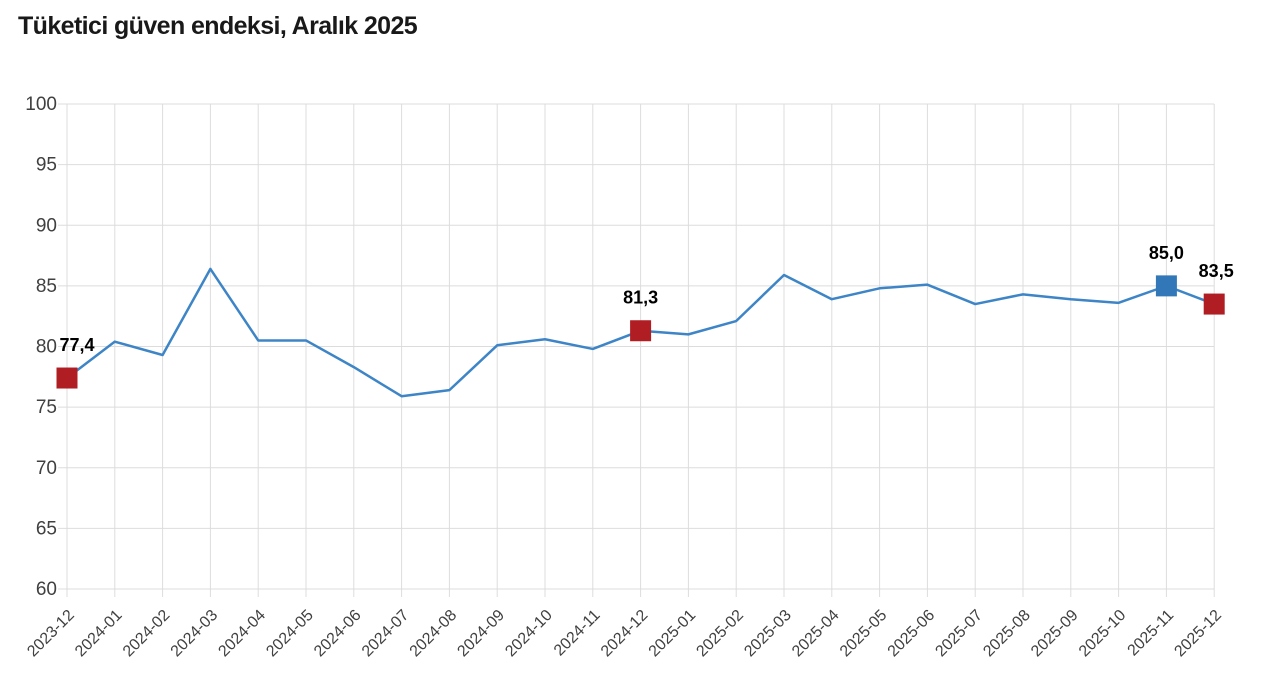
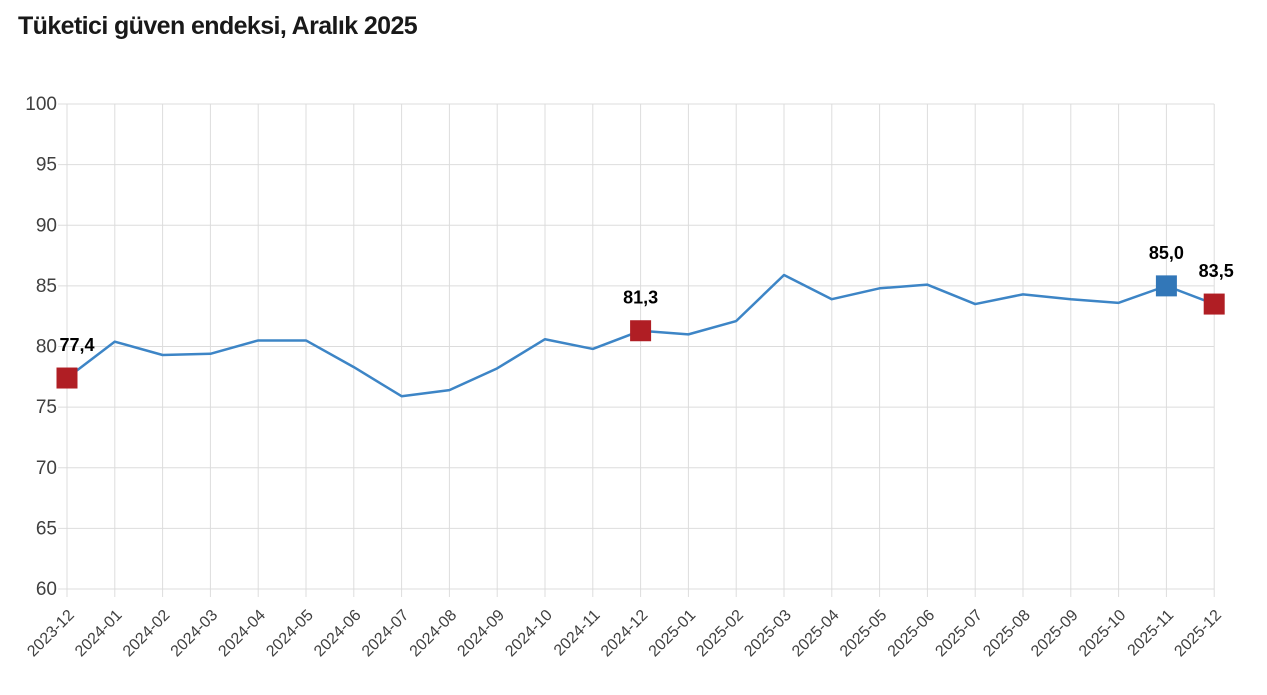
2024-03: 86.4 -> 79.4
2024-09: 80.1 -> 78.2
